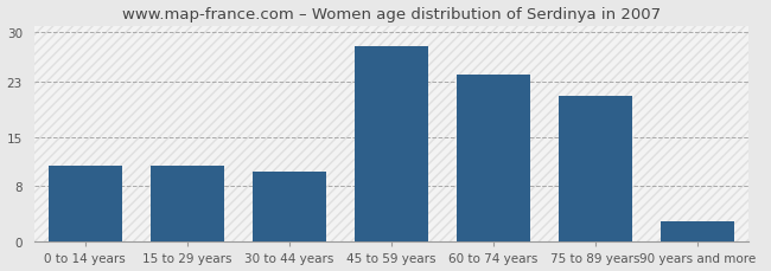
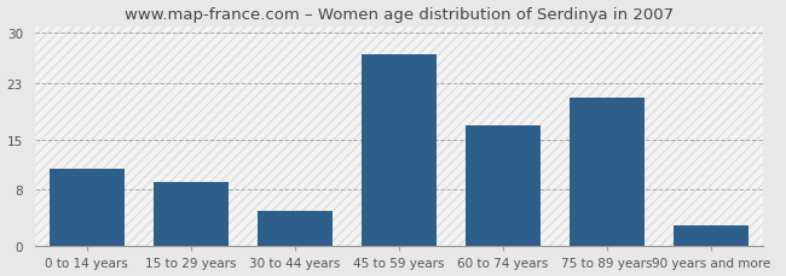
15 to 29 years: 11 -> 9
30 to 44 years: 10 -> 5
45 to 59 years: 28 -> 27
60 to 74 years: 24 -> 17
